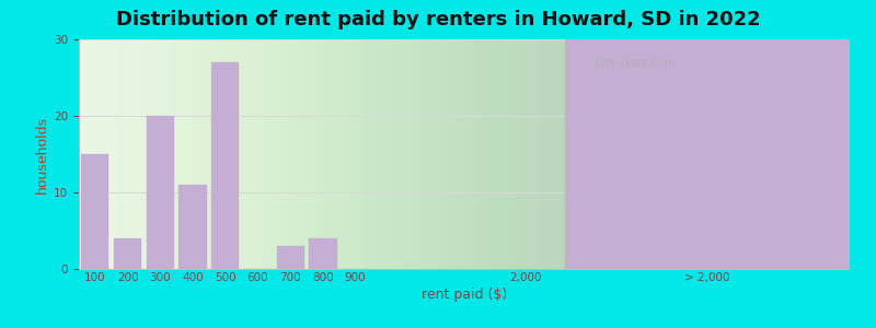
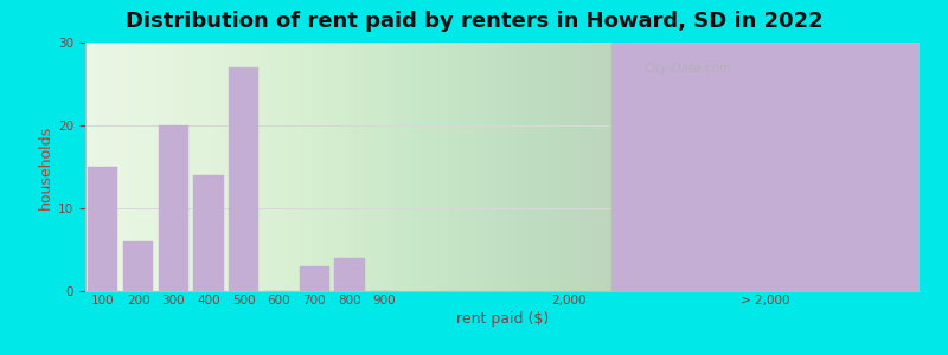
200: 4 -> 6
400: 11 -> 14
